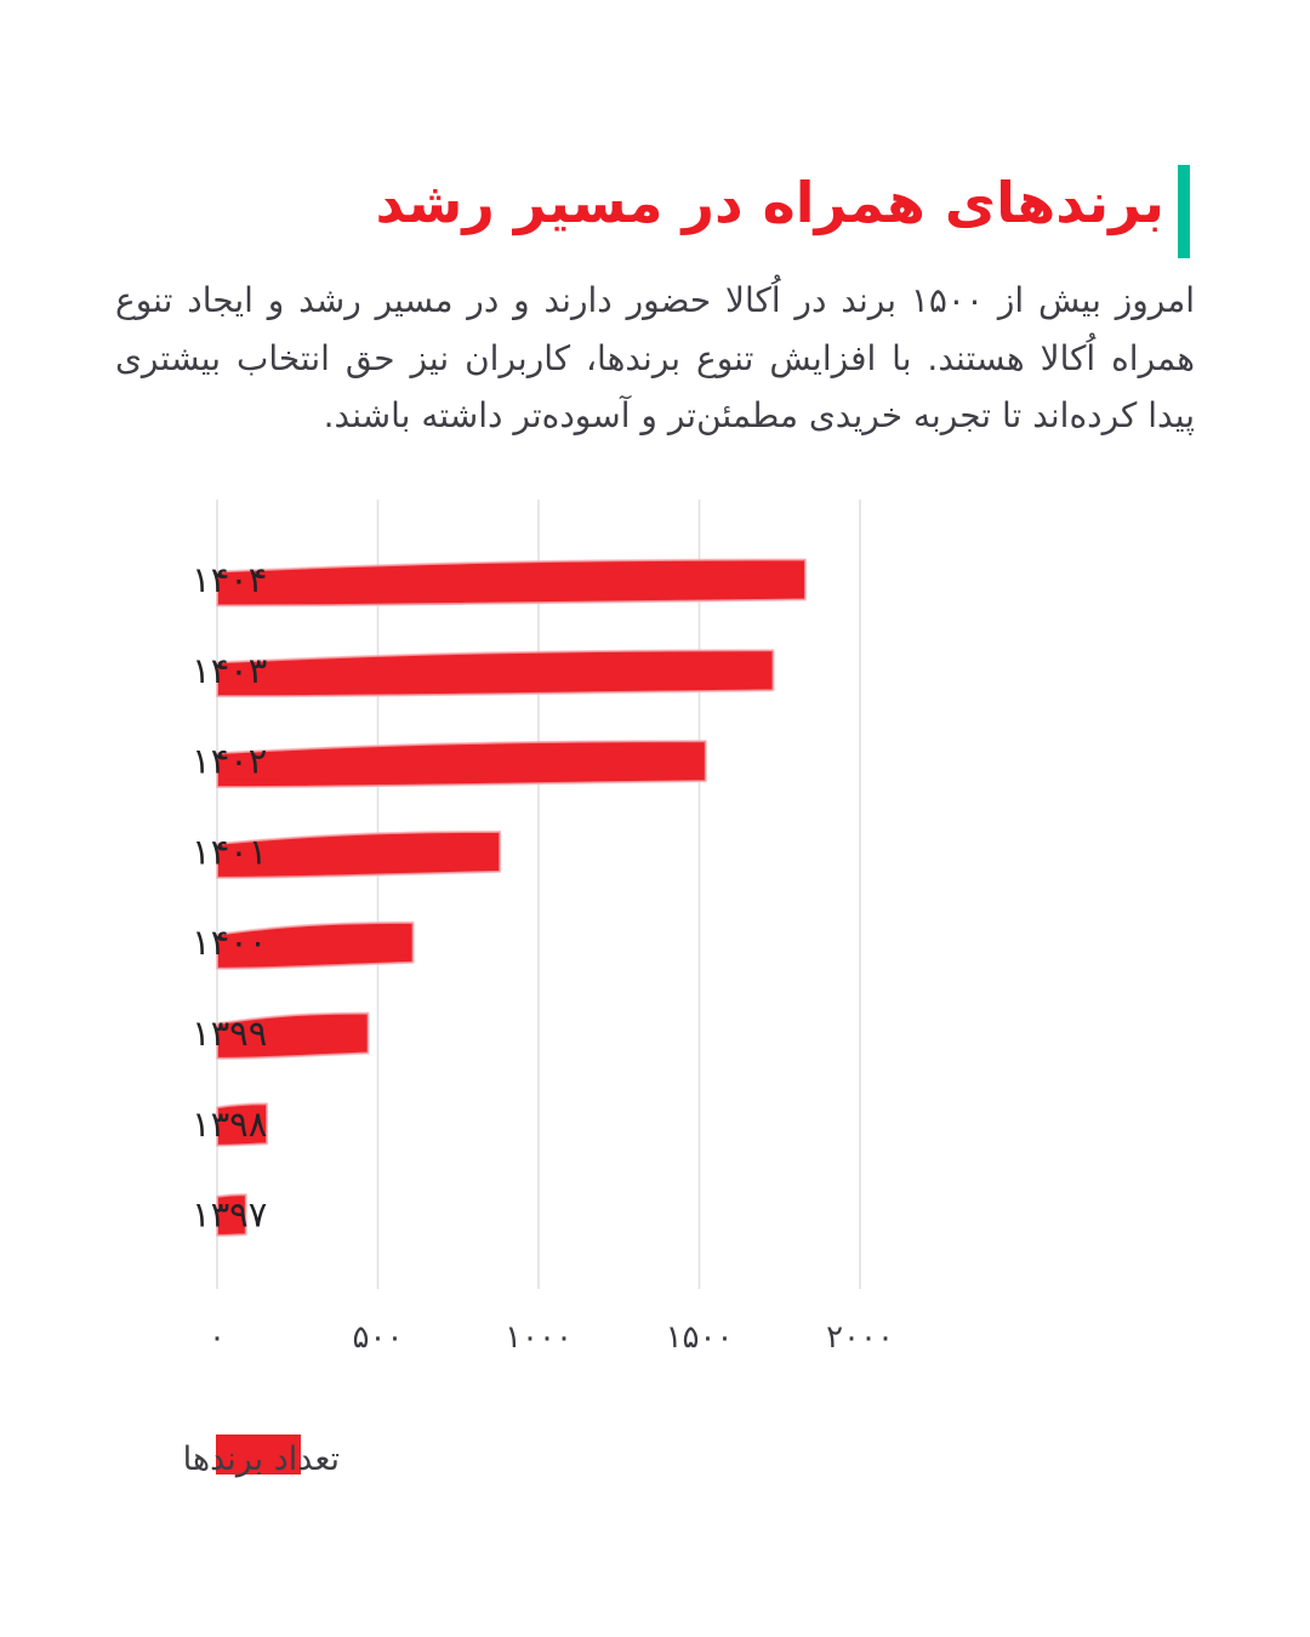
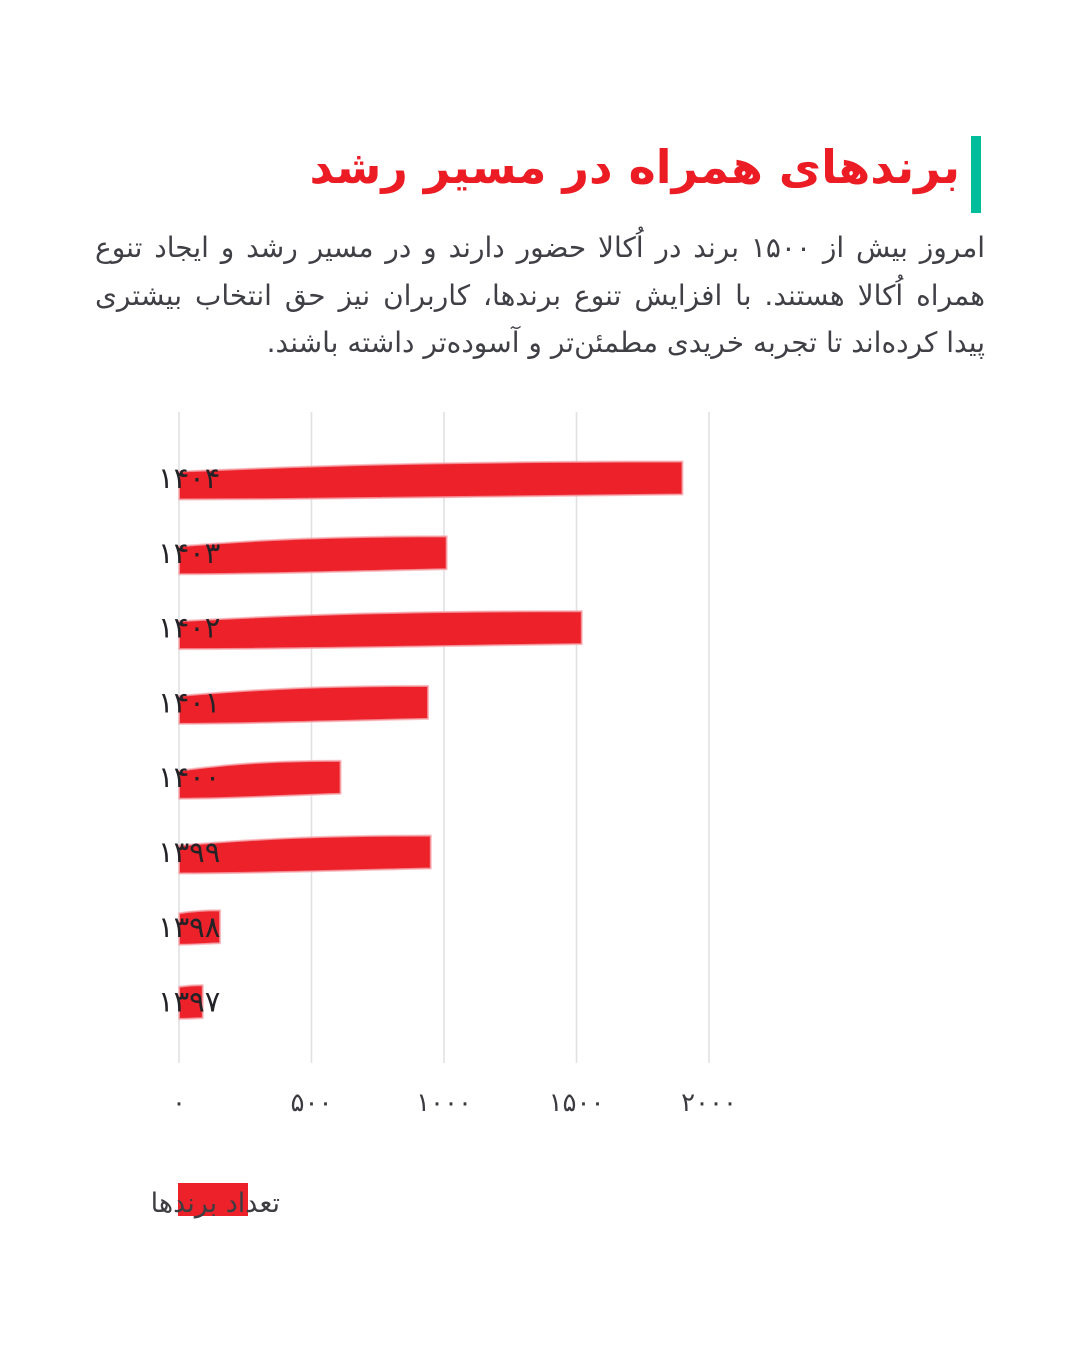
۱۴۰۴: 1830 -> 1900
۱۴۰۳: 1730 -> 1010
۱۴۰۱: 880 -> 940
۱۳۹۹: 470 -> 950
